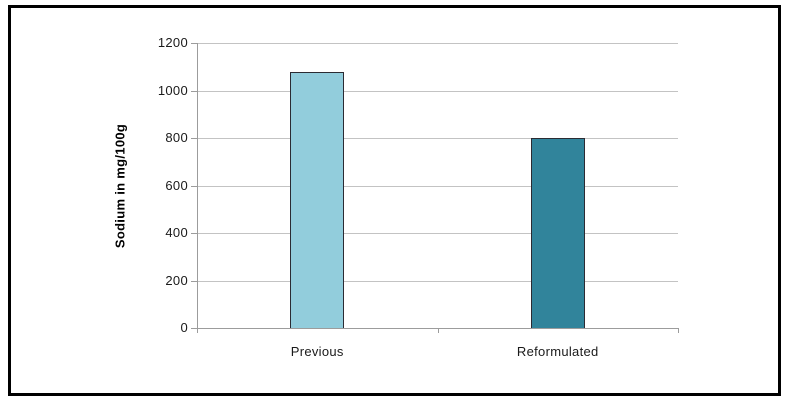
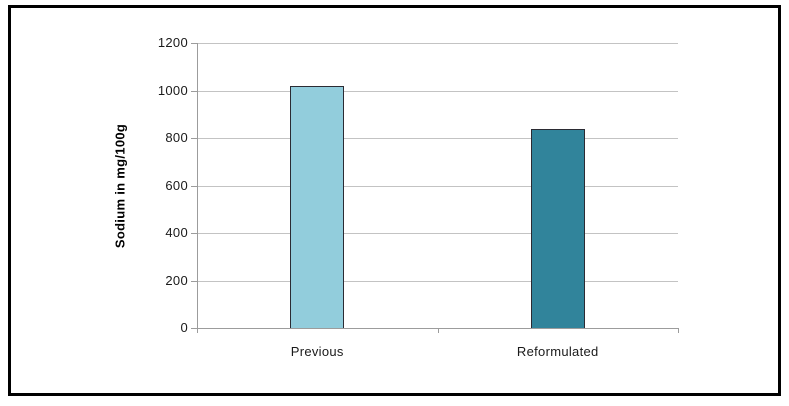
Previous: 1080 -> 1020
Reformulated: 800 -> 840
